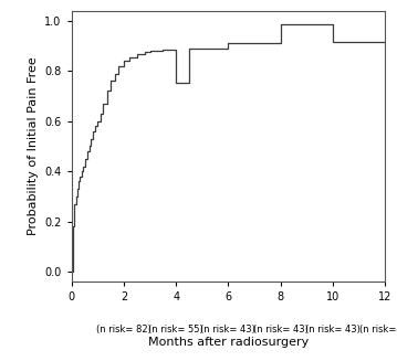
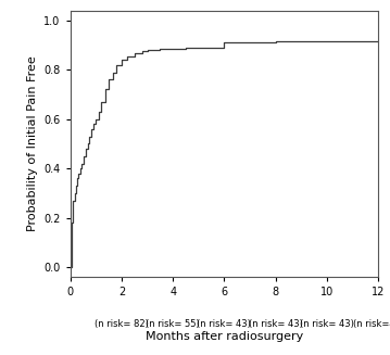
4: 0.755 -> 0.886
8: 0.985 -> 0.917
